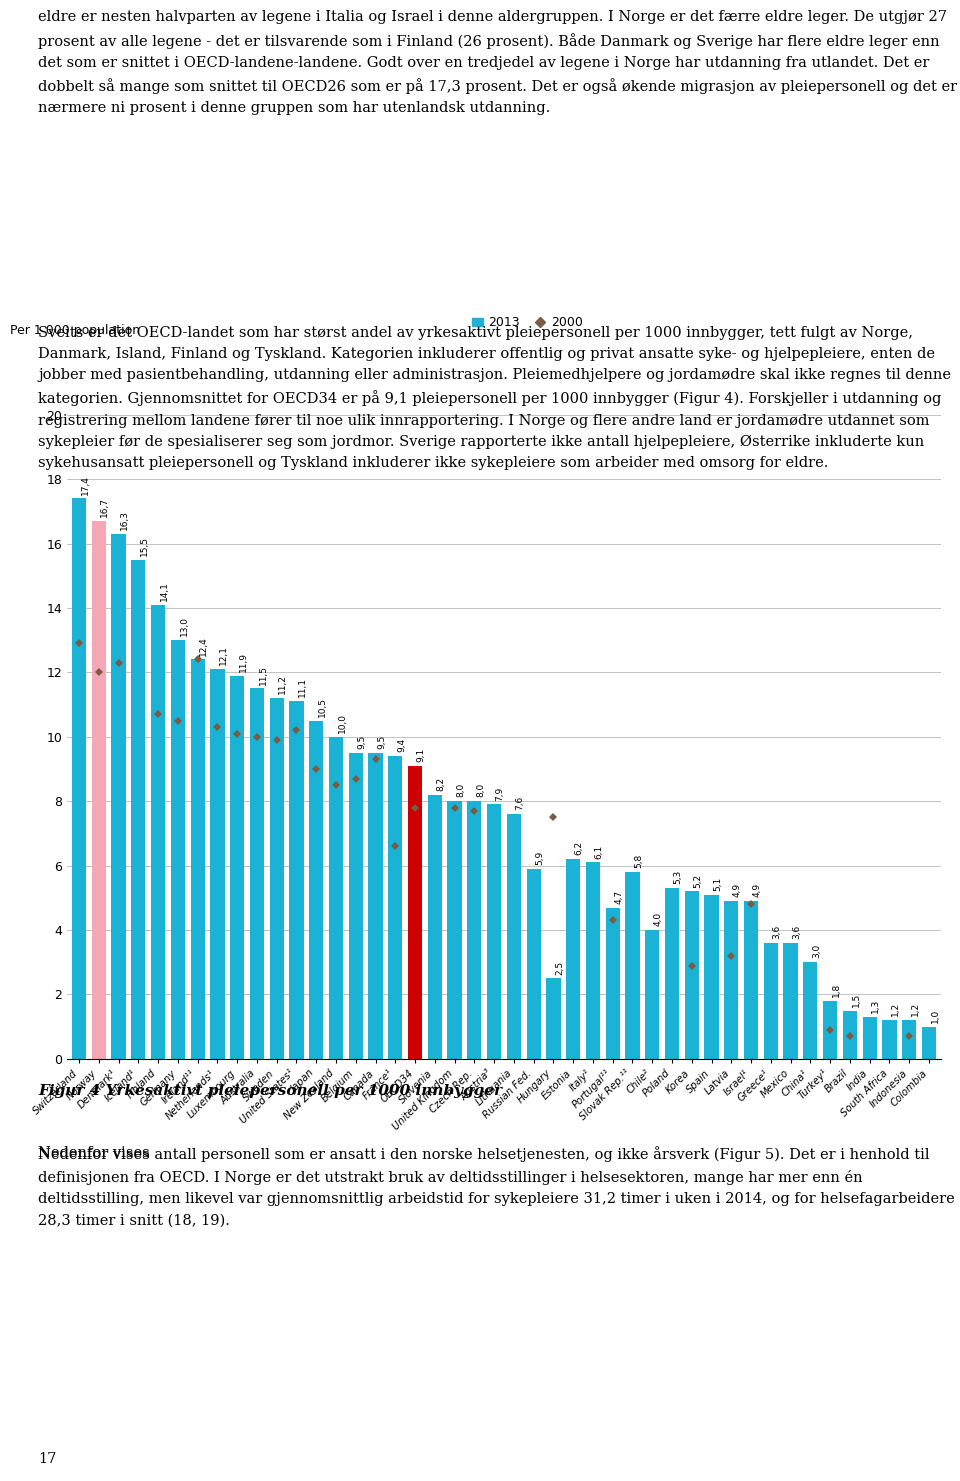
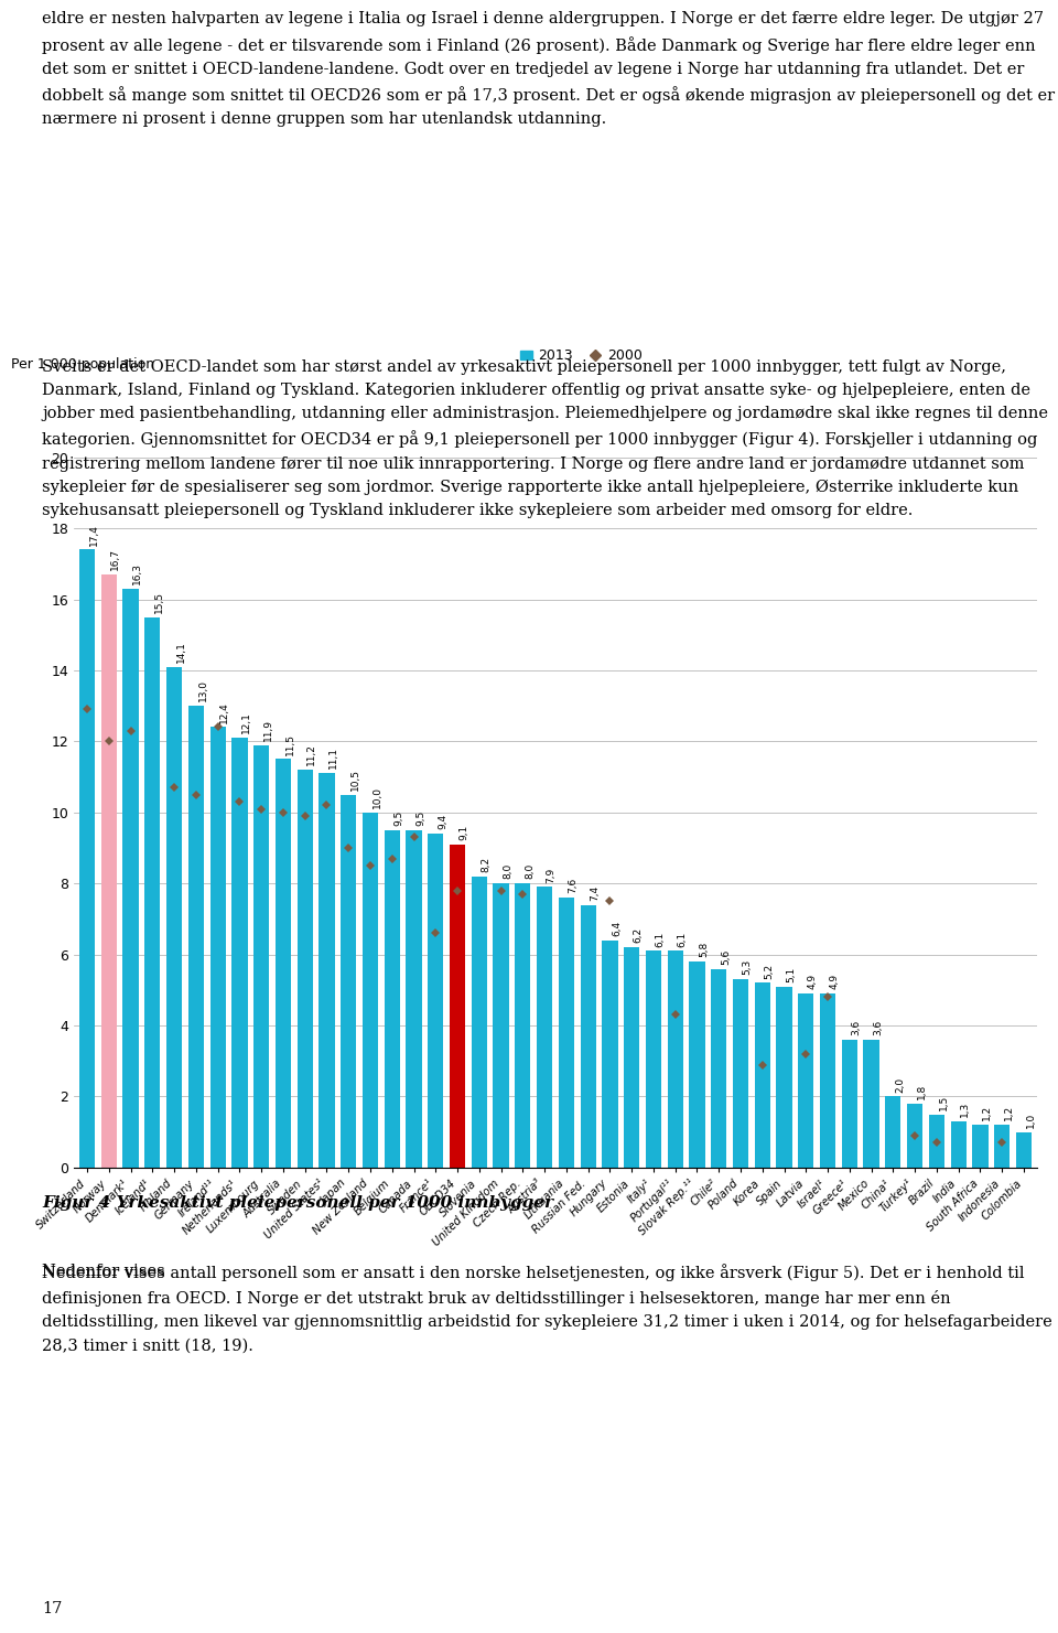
Russian Fed.: 5,9 -> 7,4
Hungary: 2,5 -> 6,4
Portugal¹¹: 4,7 -> 6,1
Chile²: 4,0 -> 5,6
China¹: 3,0 -> 2,0
